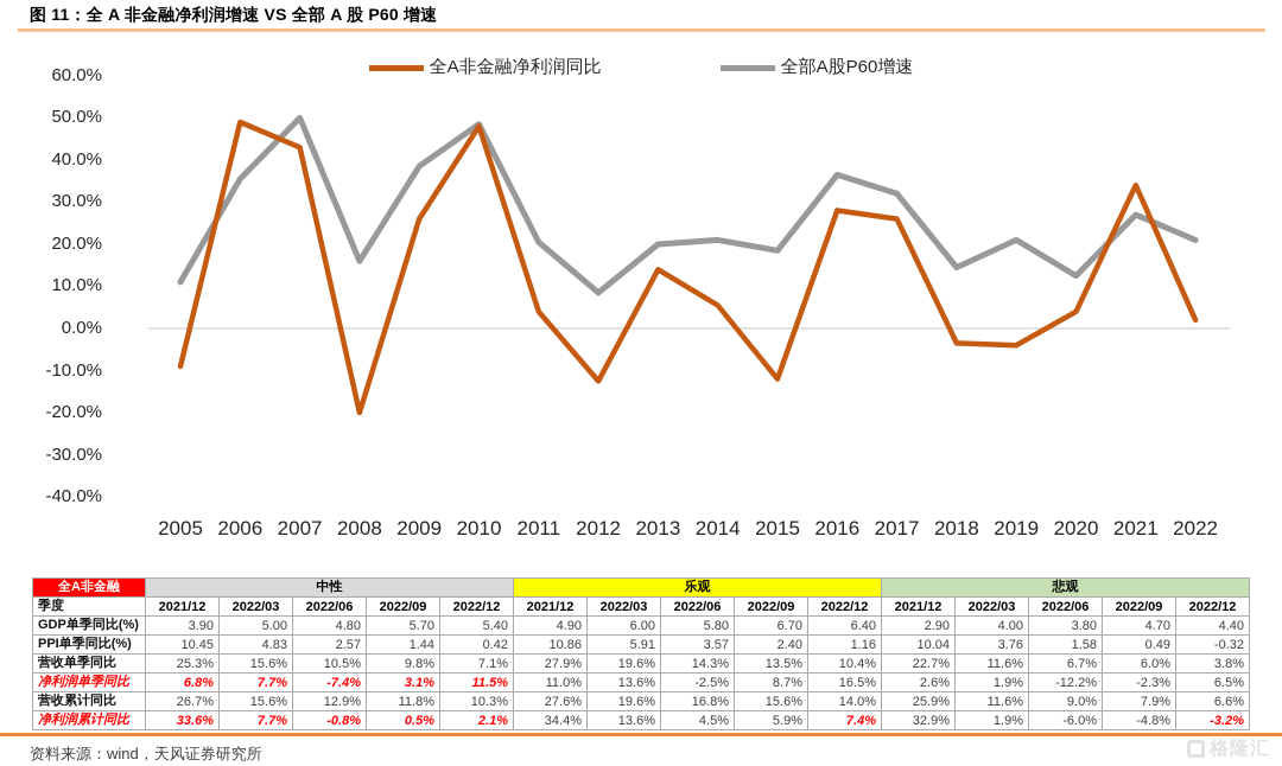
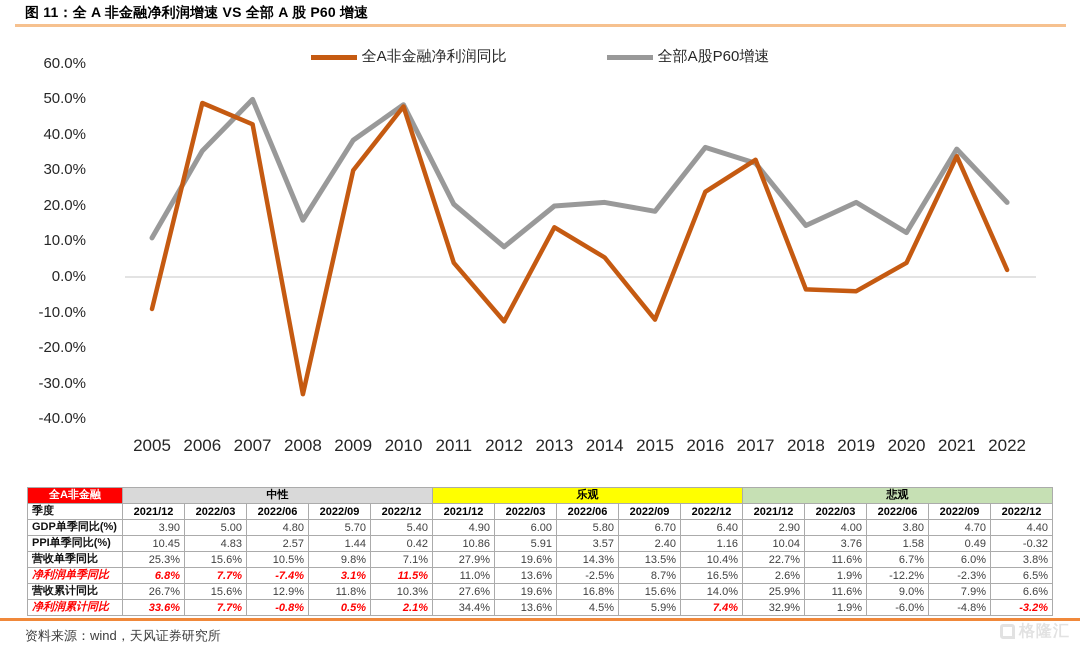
全A非金融净利润同比/2008: -20% -> -33%
全A非金融净利润同比/2009: 26% -> 30%
全A非金融净利润同比/2016: 28% -> 24%
全A非金融净利润同比/2017: 26% -> 33%
全部A股P60增速/2021: 27% -> 36%
